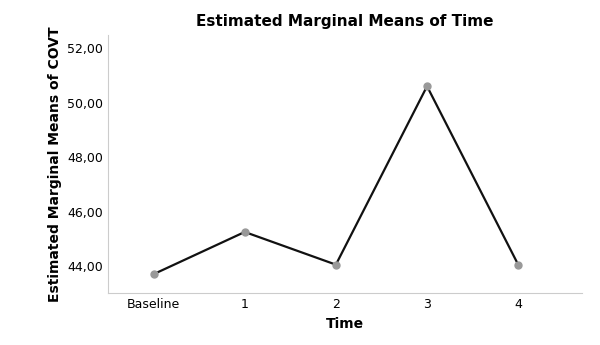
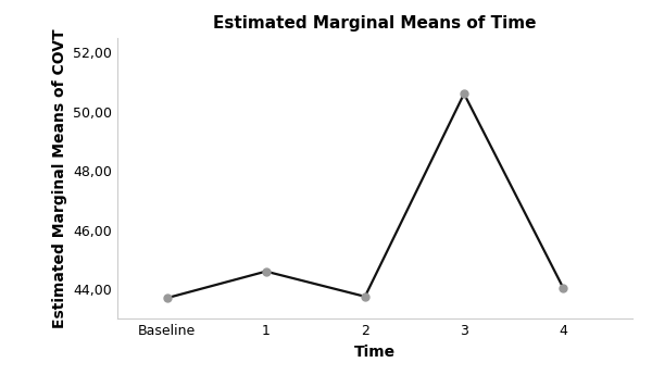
1: 45,25 -> 44,60
2: 44,05 -> 43,75
